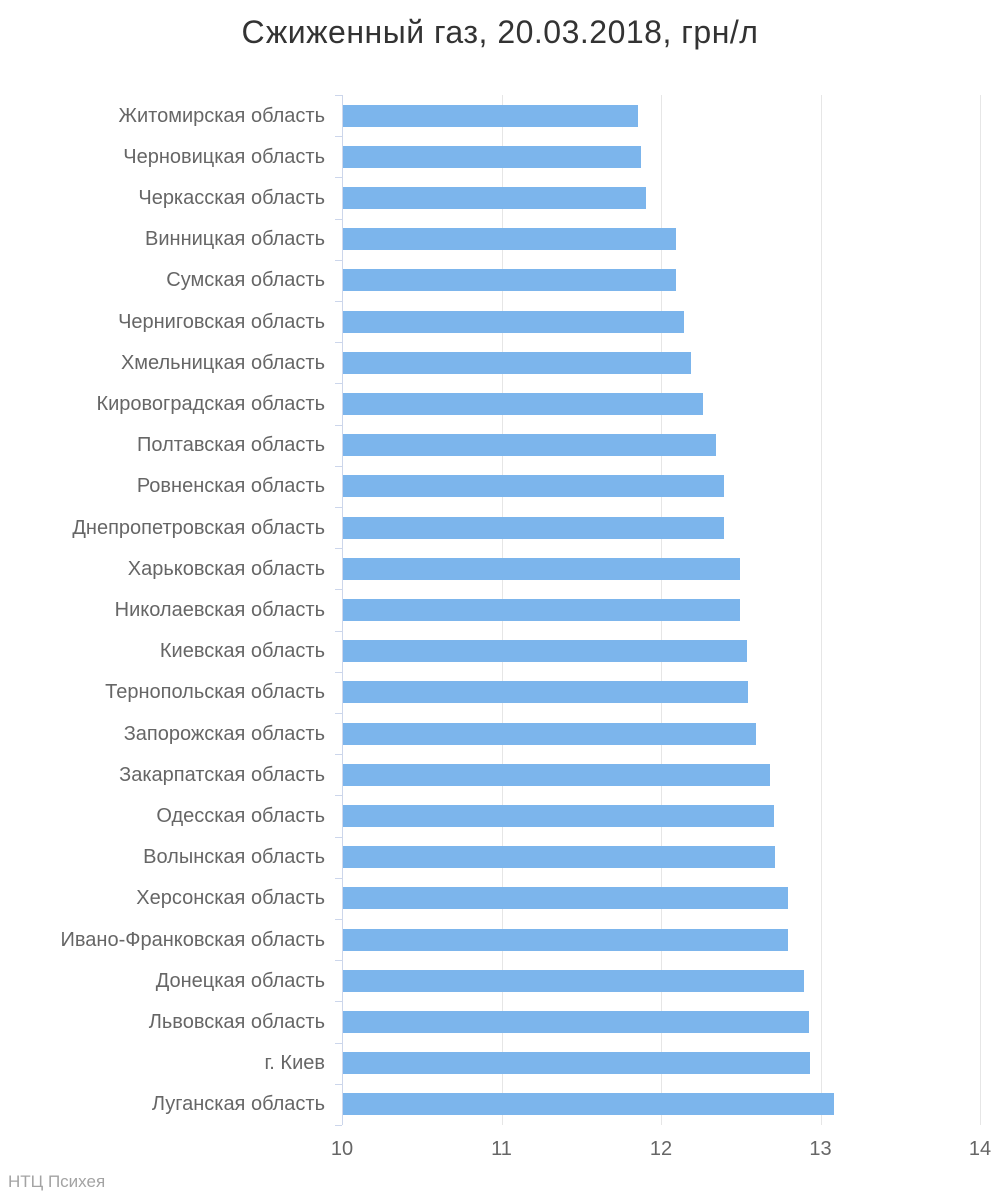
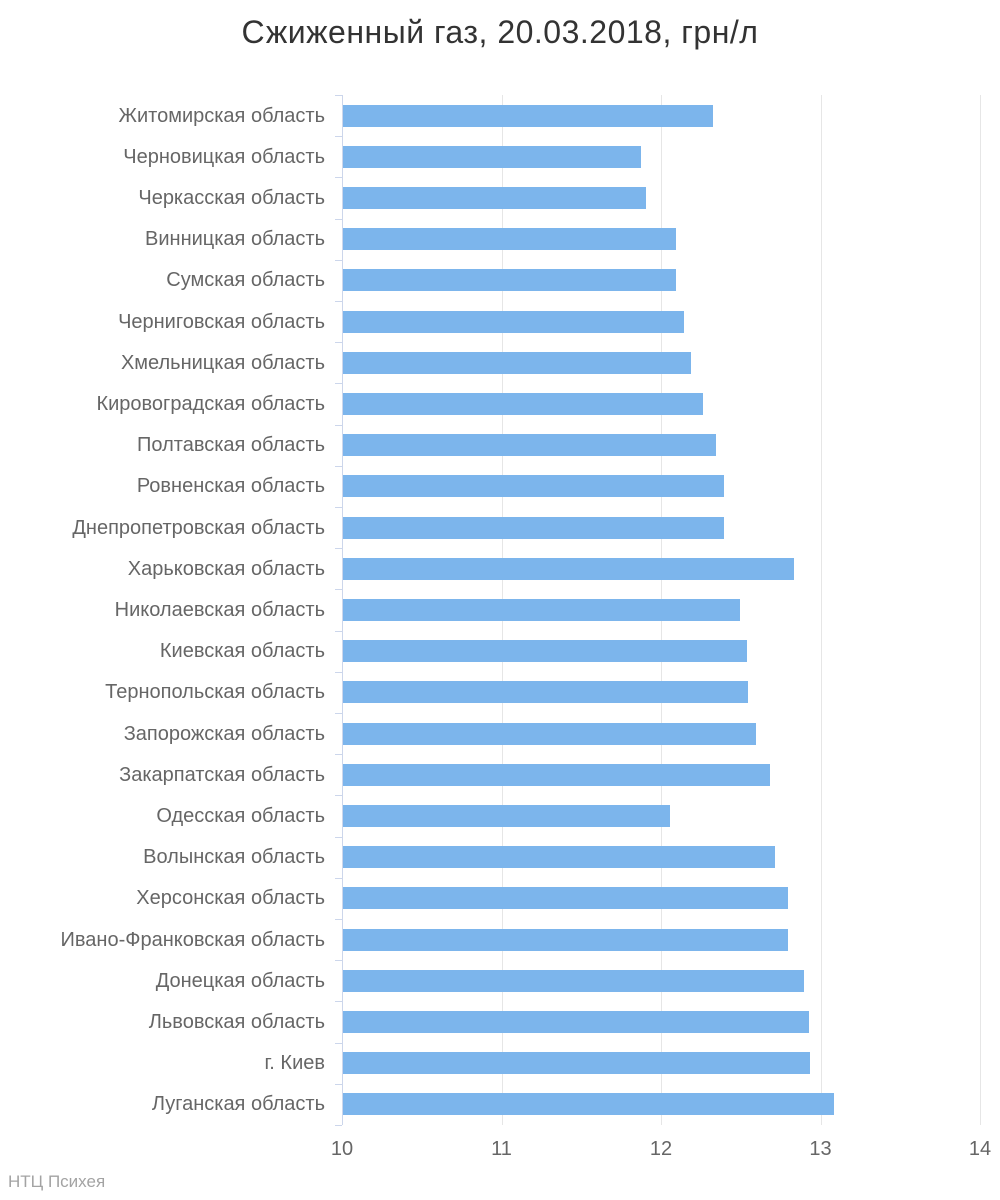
Житомирская область: 11.85 -> 12.32
Харьковская область: 12.49 -> 12.83
Одесская область: 12.70 -> 12.05
